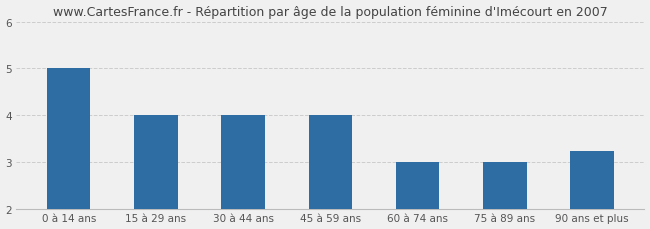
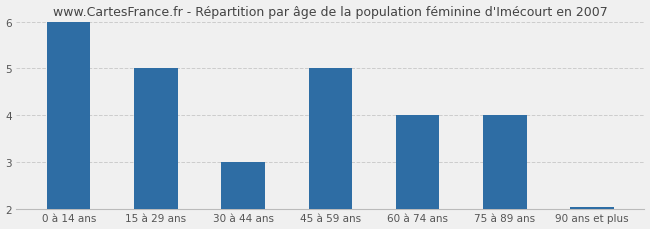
0 à 14 ans: 5.00 -> 6.00
15 à 29 ans: 4.00 -> 5.00
30 à 44 ans: 4.00 -> 3.00
45 à 59 ans: 4.00 -> 5.00
60 à 74 ans: 3.00 -> 4.00
75 à 89 ans: 3.00 -> 4.00
90 ans et plus: 3.25 -> 2.05
